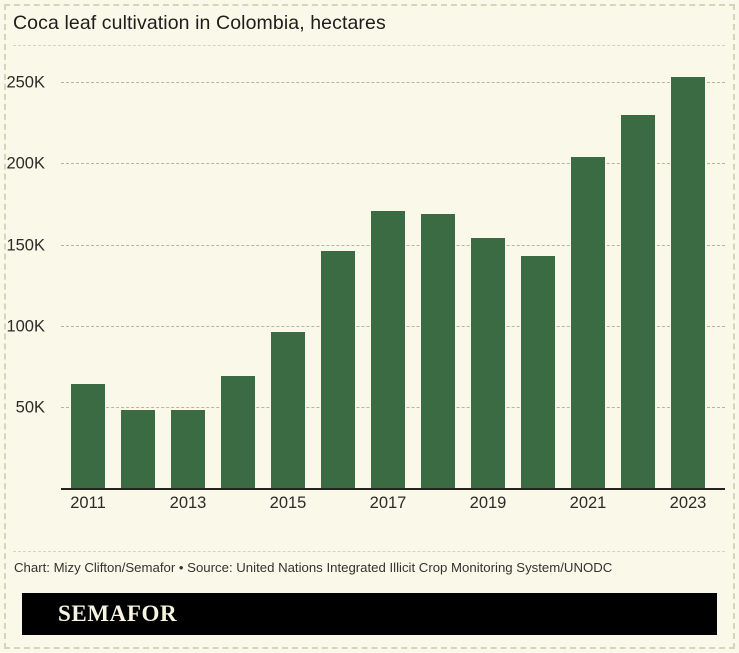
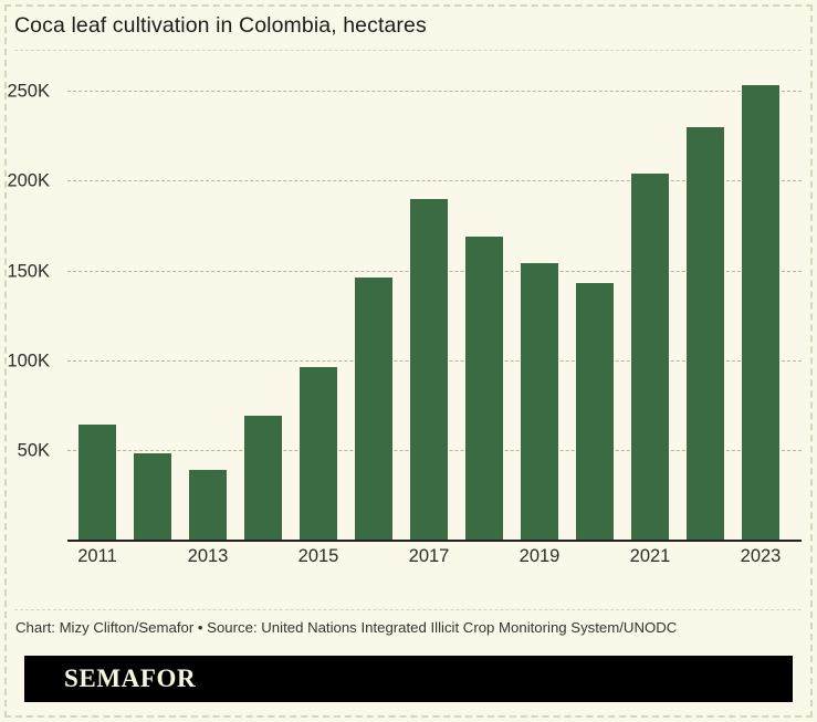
2013: 48K -> 39K
2017: 171K -> 190K
